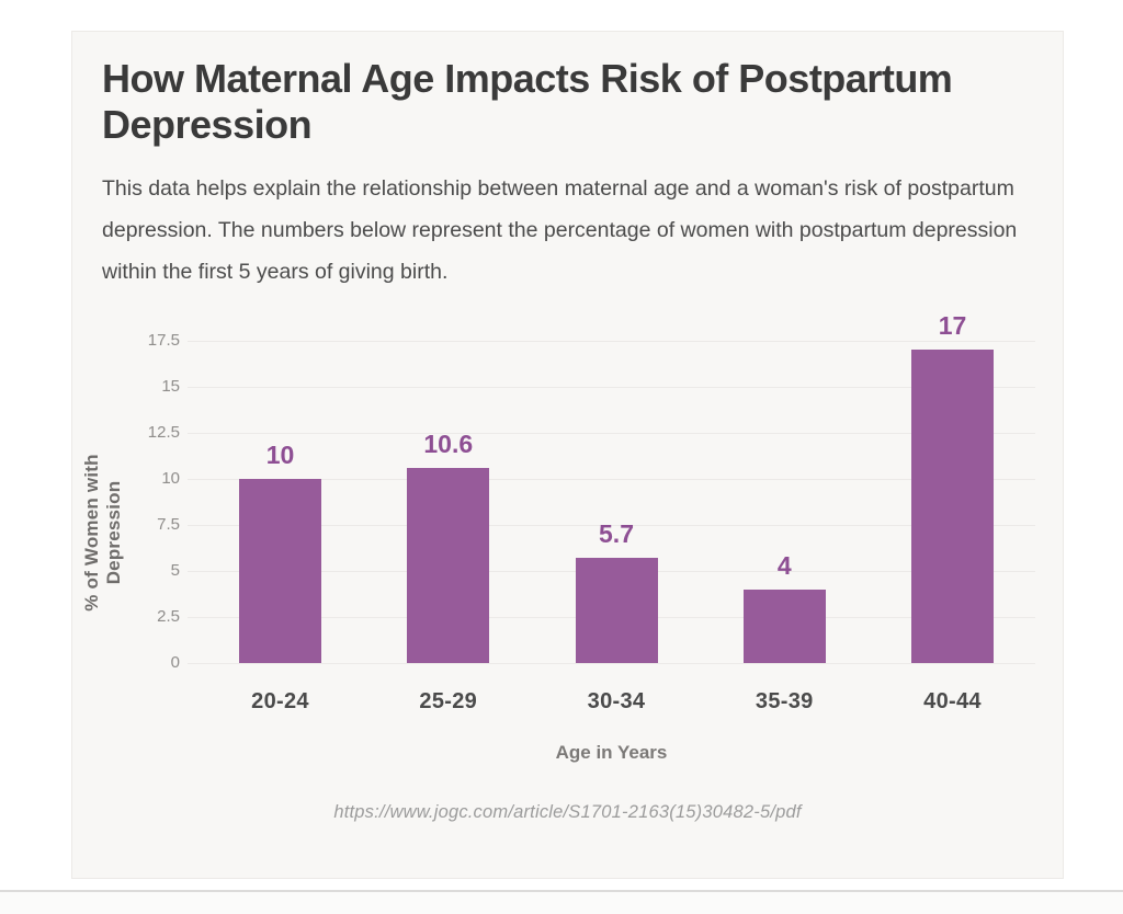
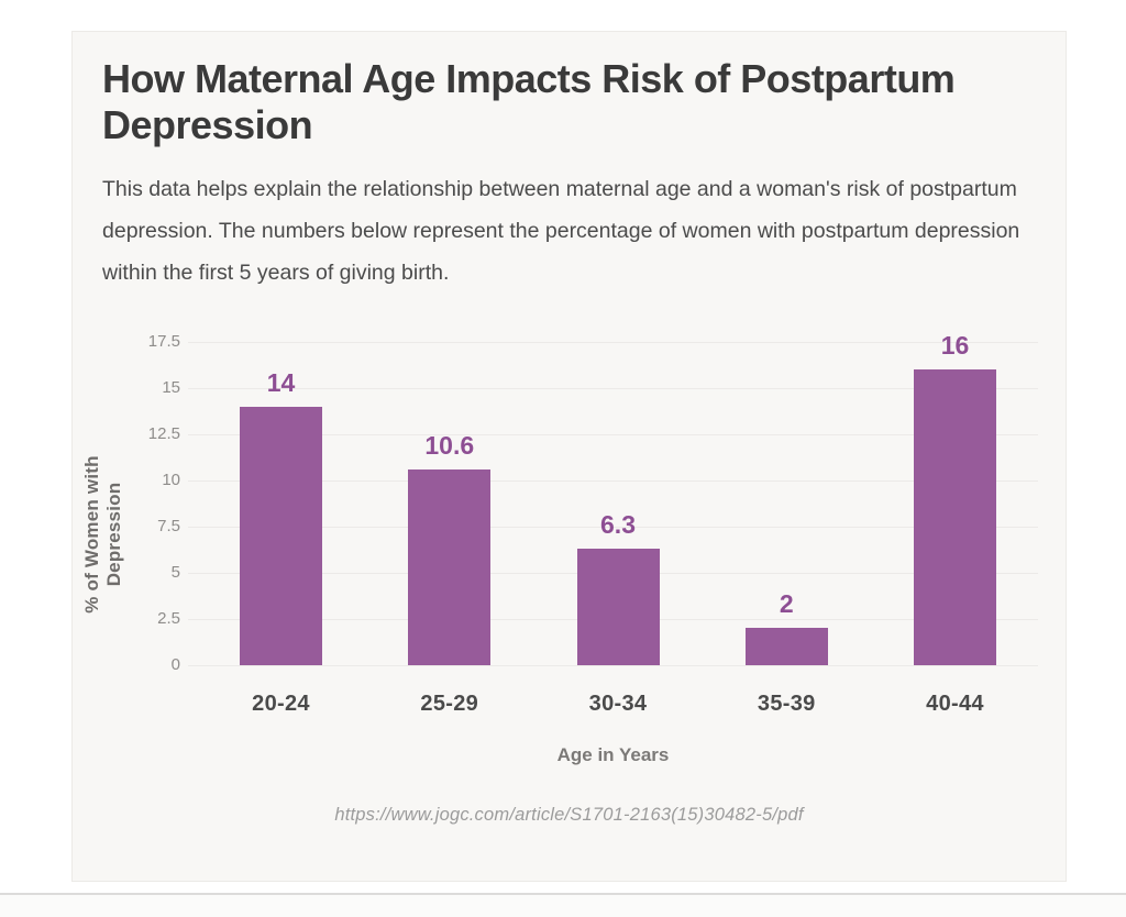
20-24: 10 -> 14
30-34: 5.7 -> 6.3
35-39: 4 -> 2
40-44: 17 -> 16
